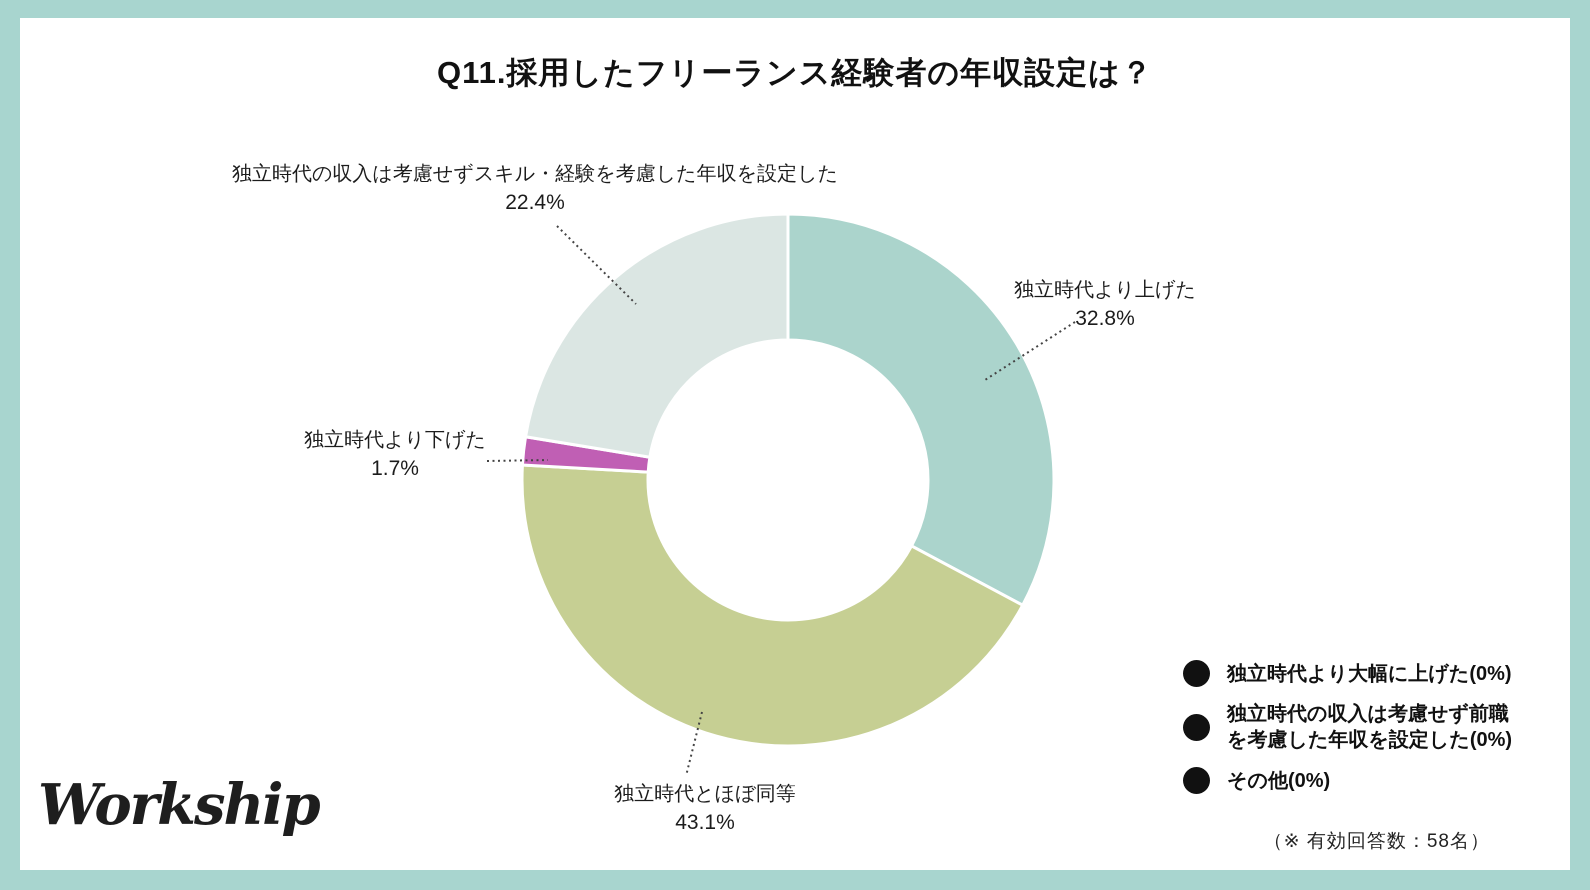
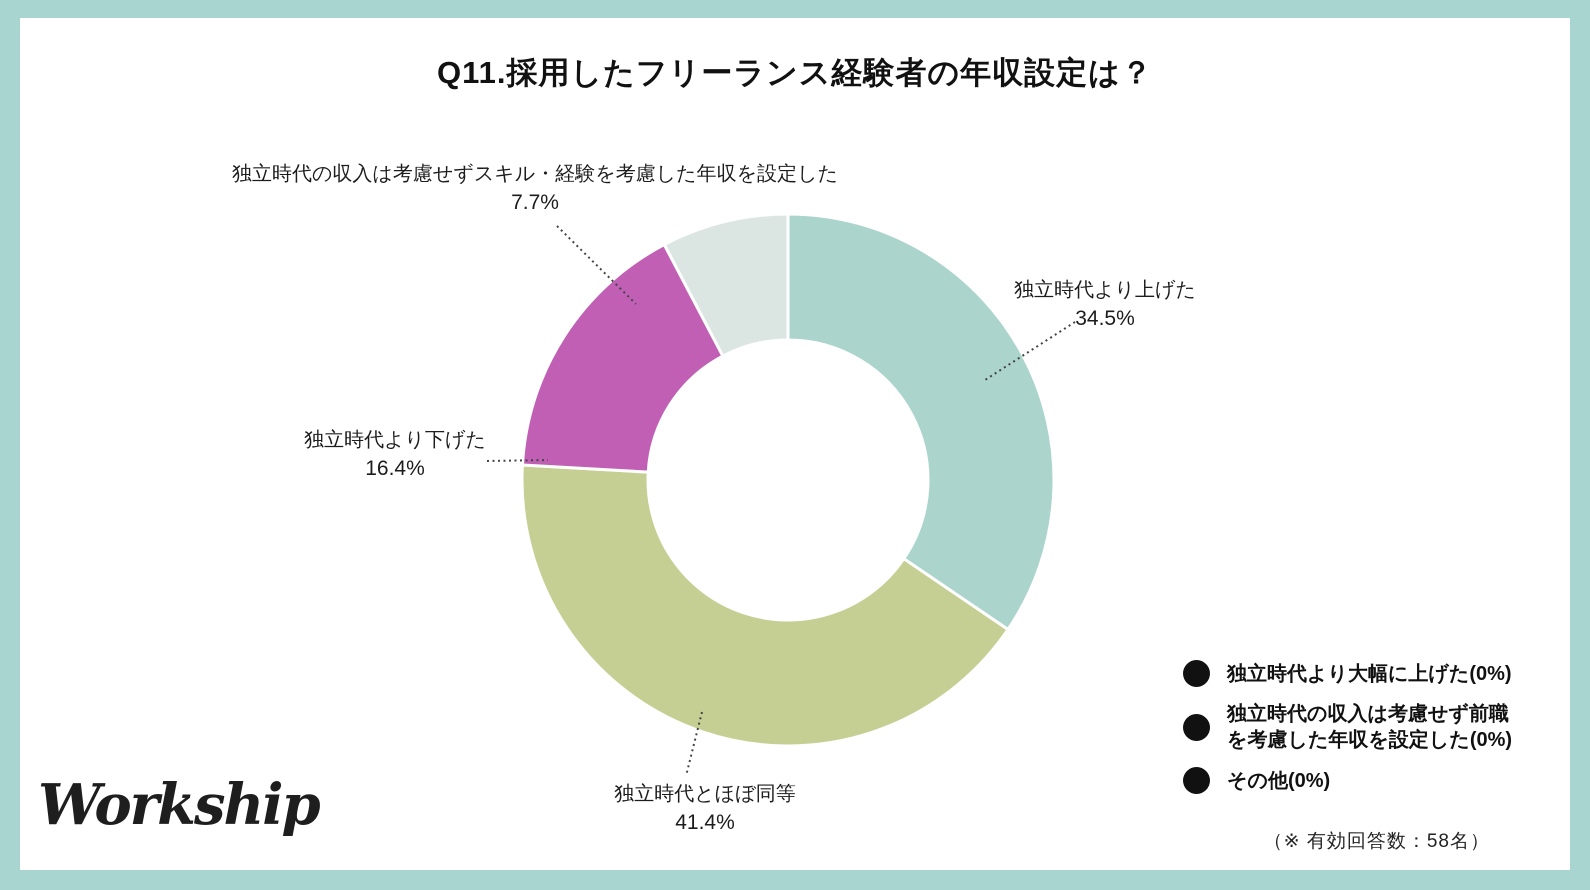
独立時代より上げた: 32.8% -> 34.5%
独立時代とほぼ同等: 43.1% -> 41.4%
独立時代より下げた: 1.7% -> 16.4%
独立時代の収入は考慮せずスキル・経験を考慮した年収を設定した: 22.4% -> 7.7%
